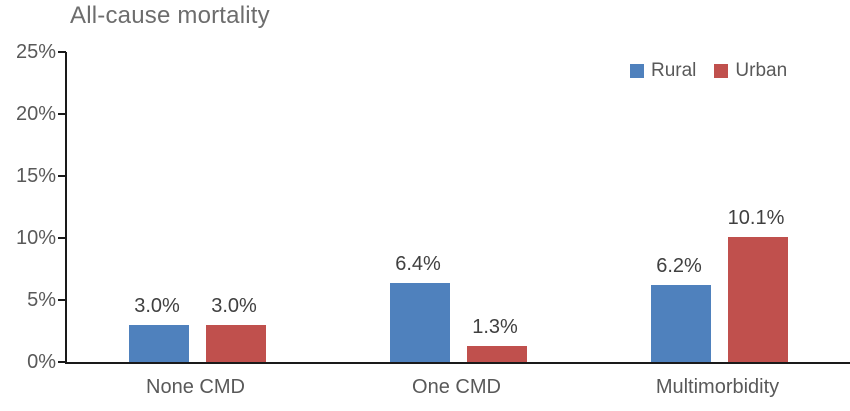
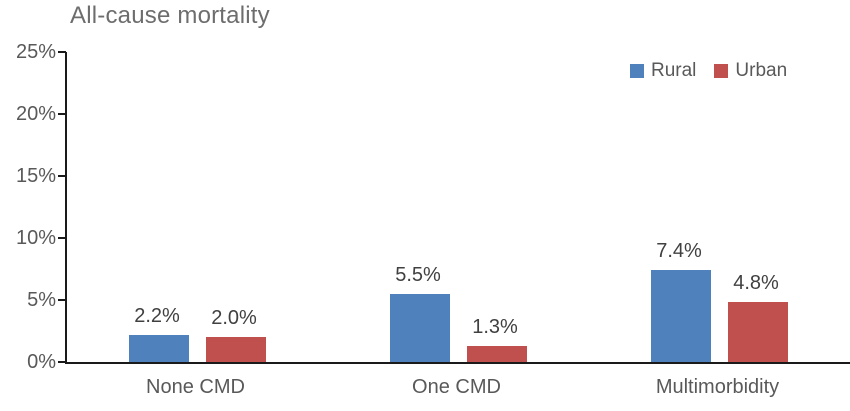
Rural/None CMD: 3.0% -> 2.2%
Urban/None CMD: 3.0% -> 2.0%
Rural/One CMD: 6.4% -> 5.5%
Rural/Multimorbidity: 6.2% -> 7.4%
Urban/Multimorbidity: 10.1% -> 4.8%
